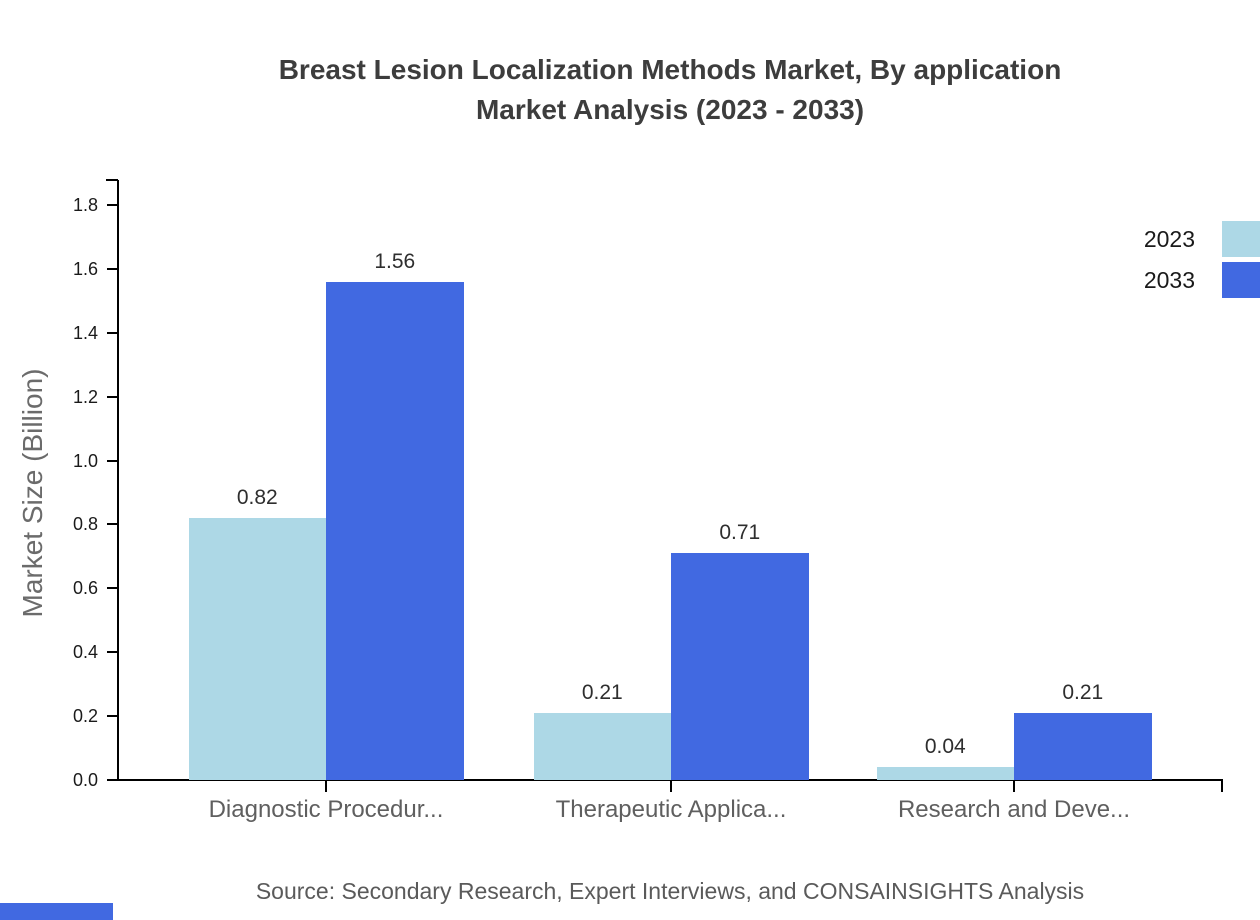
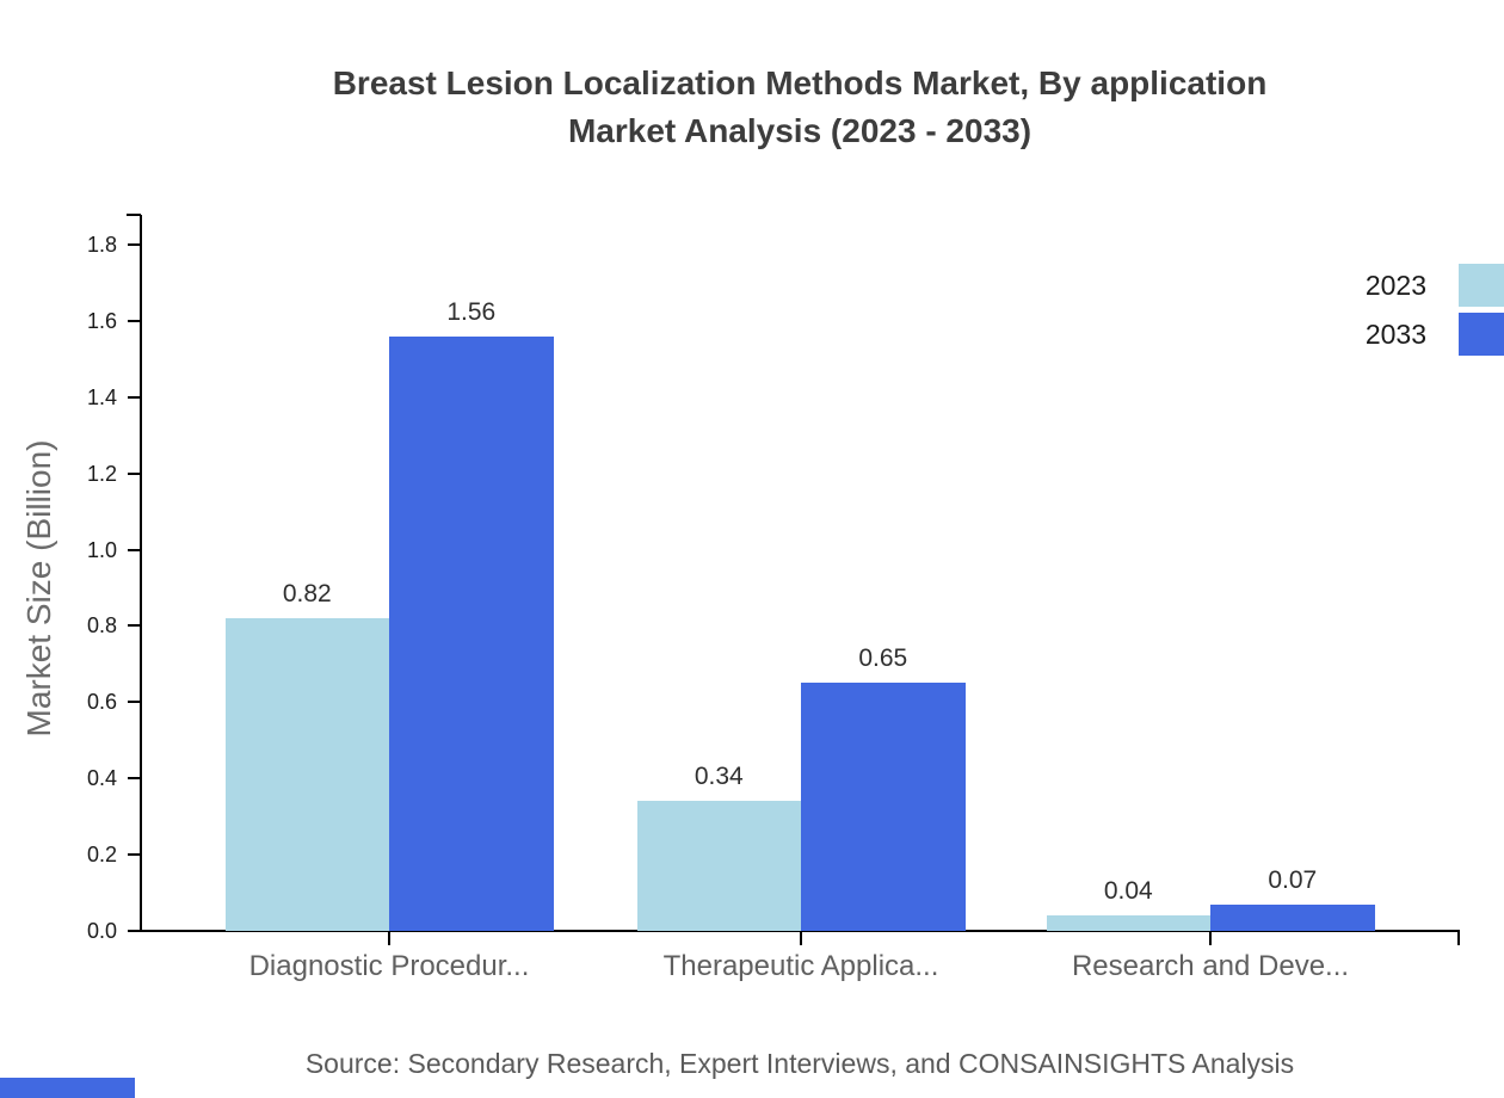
2023/Therapeutic Applica...: 0.21 -> 0.34
2033/Therapeutic Applica...: 0.71 -> 0.65
2033/Research and Deve...: 0.21 -> 0.07
